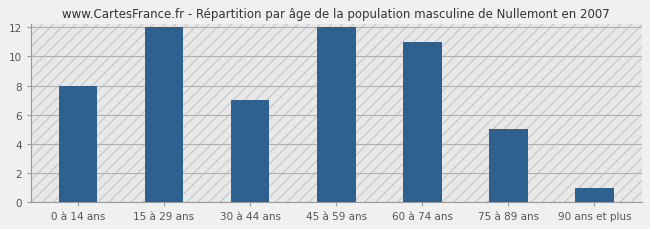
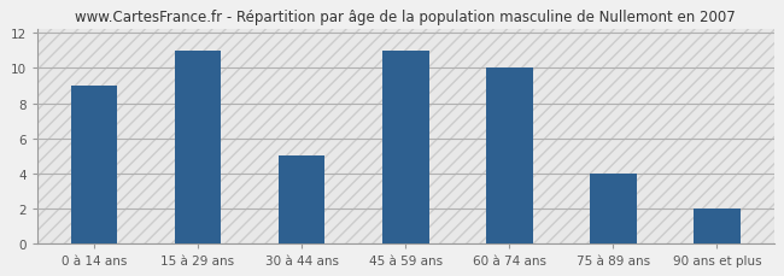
0 à 14 ans: 8 -> 9
15 à 29 ans: 12 -> 11
30 à 44 ans: 7 -> 5
45 à 59 ans: 12 -> 11
60 à 74 ans: 11 -> 10
75 à 89 ans: 5 -> 4
90 ans et plus: 1 -> 2
